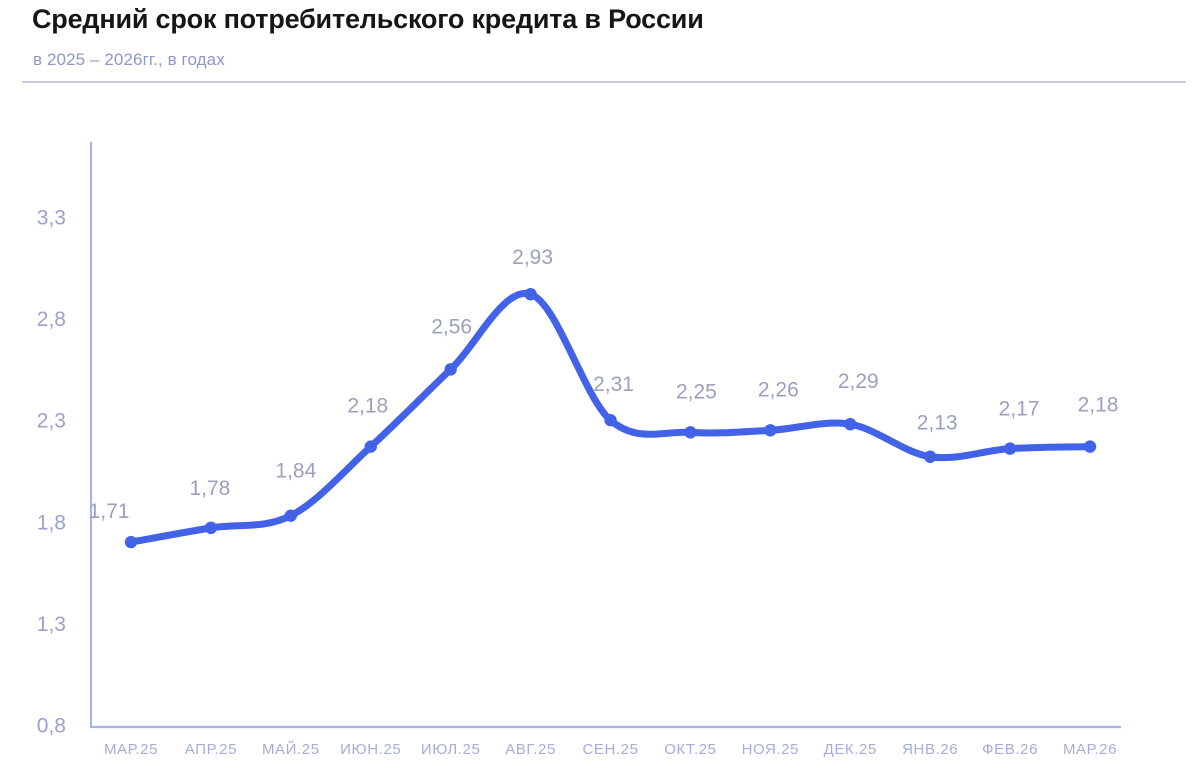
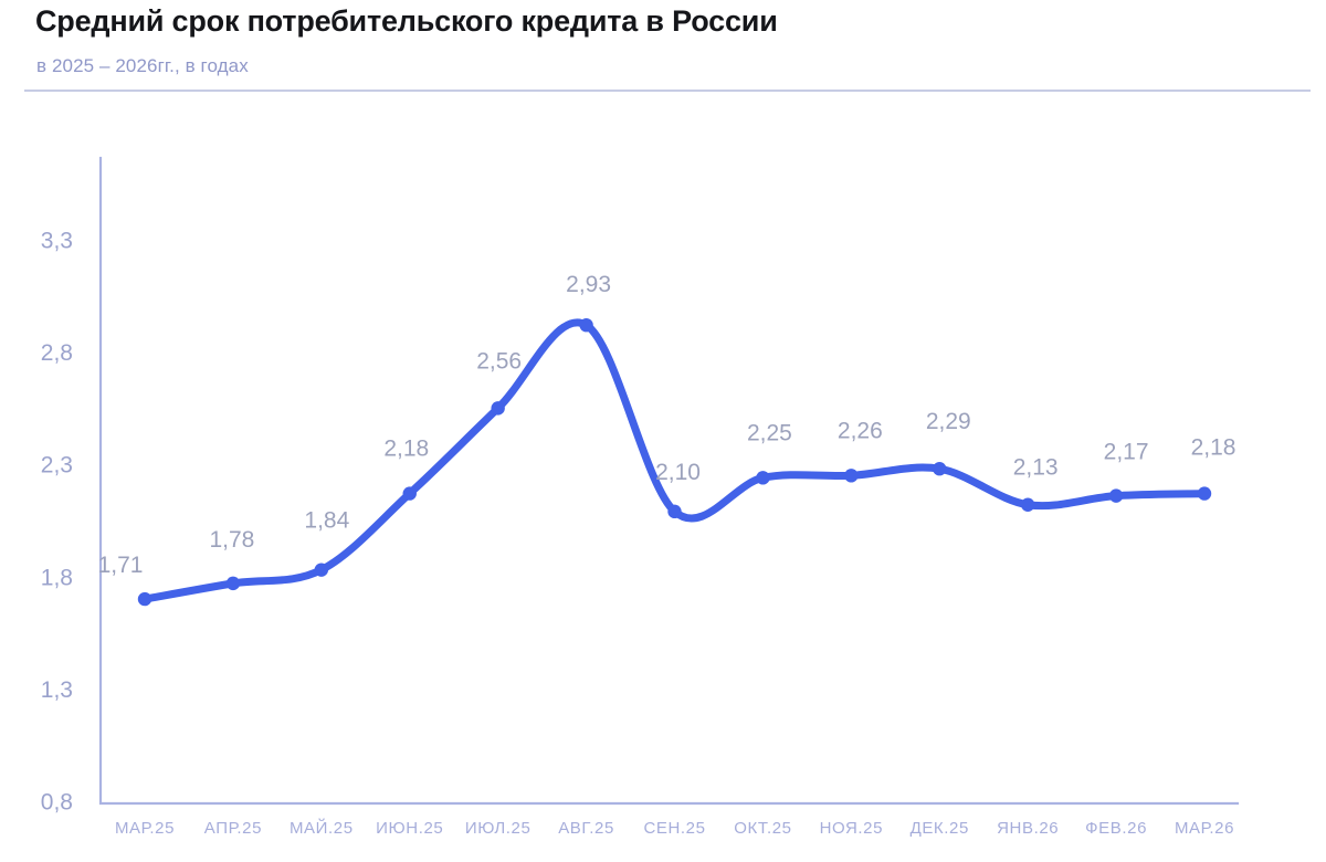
СЕН.25: 2,31 -> 2,10
